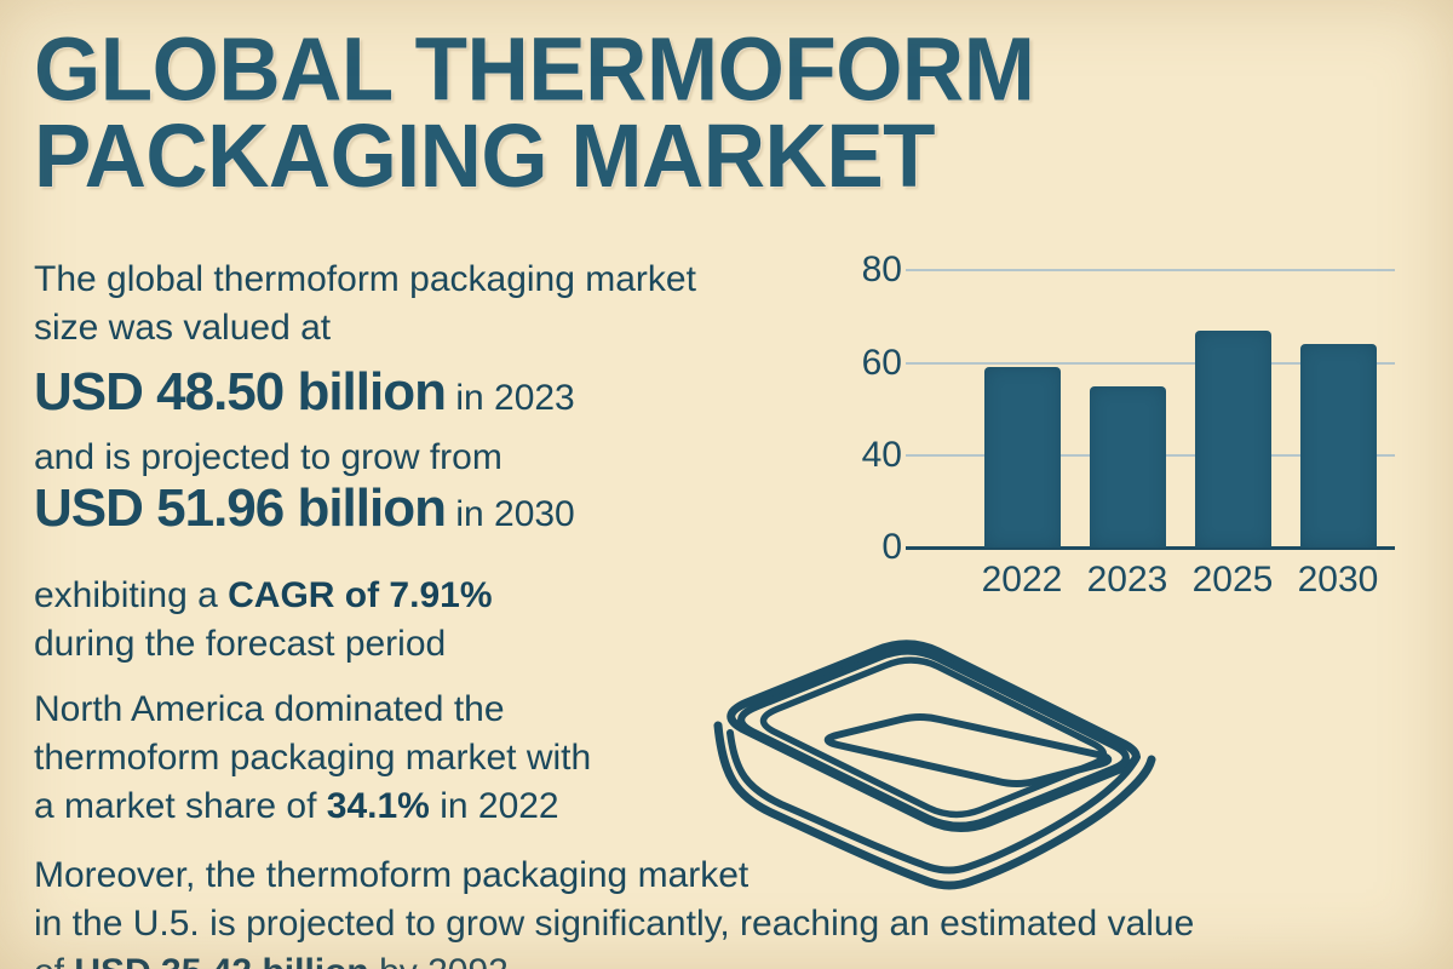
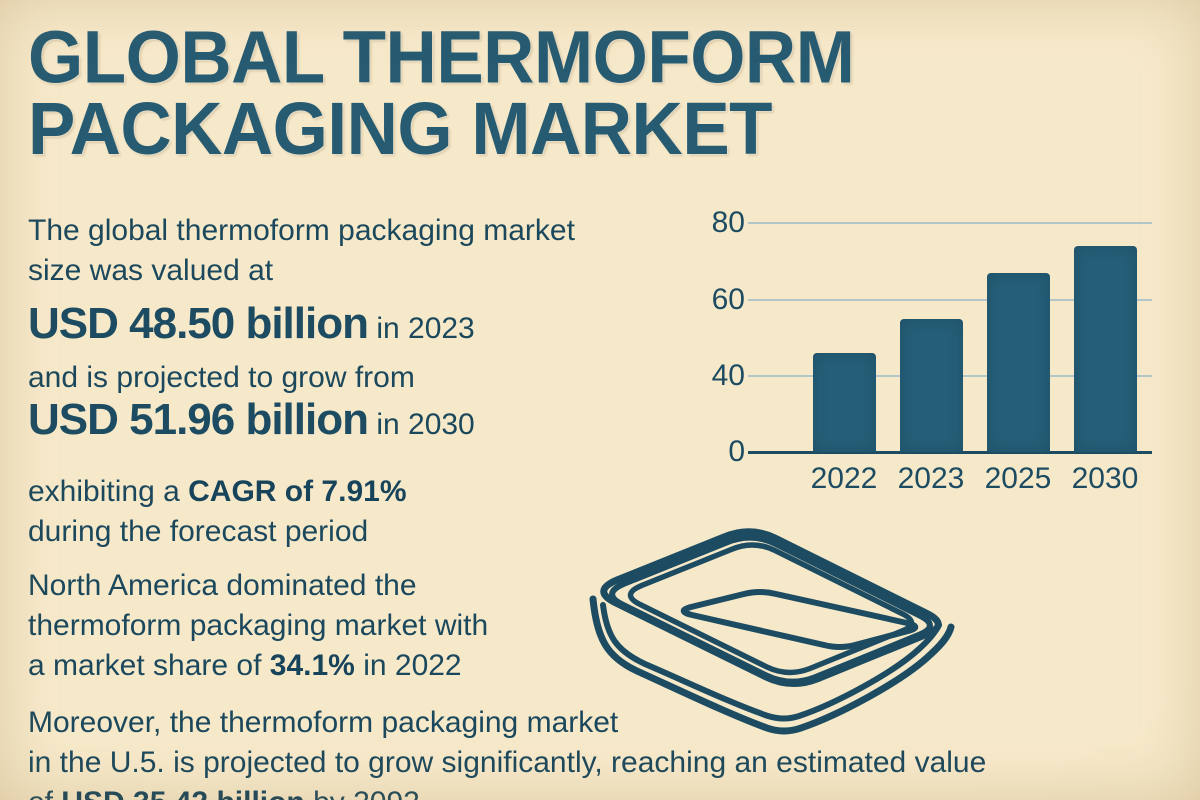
2022: 59 -> 46
2030: 64 -> 74
